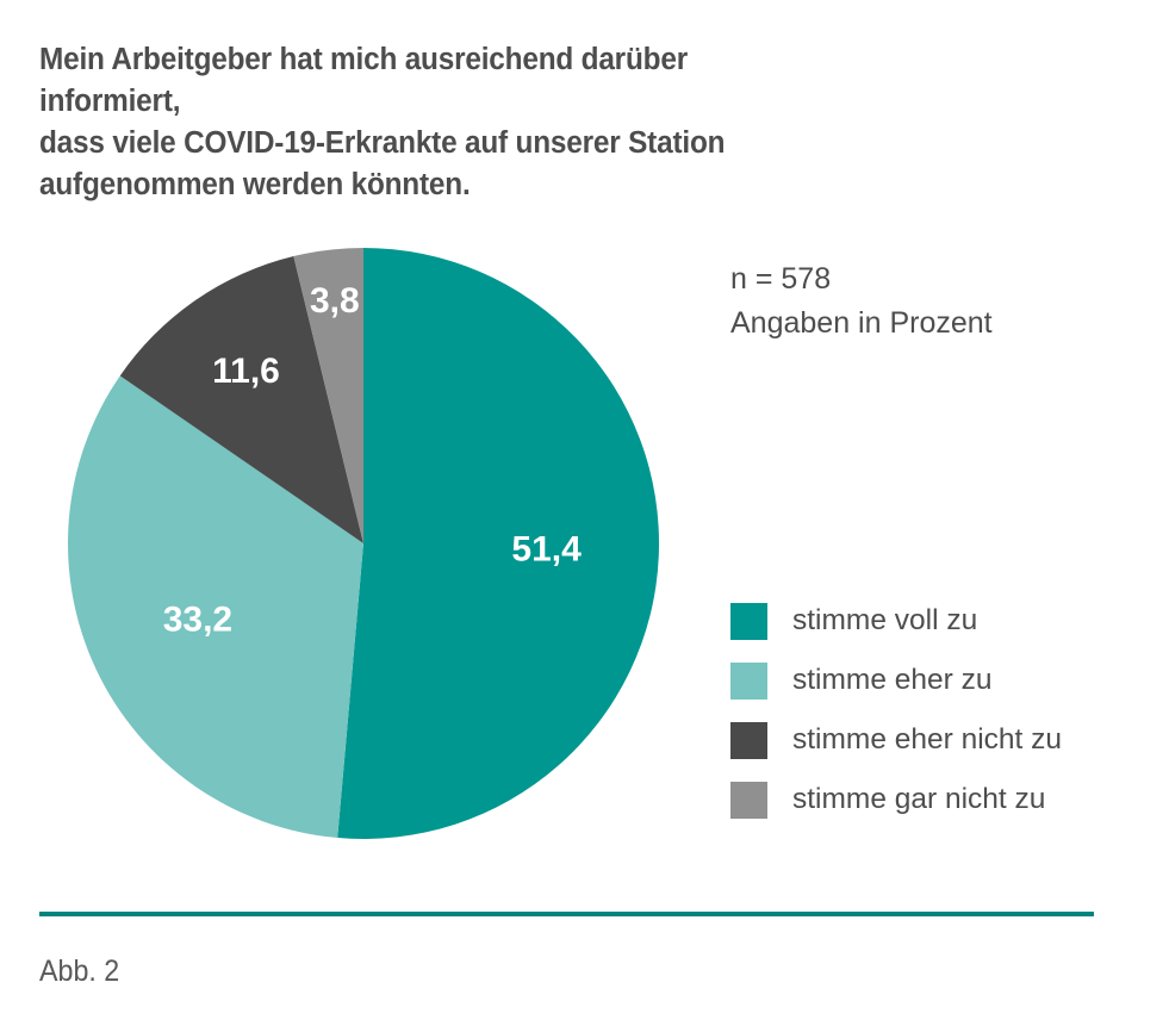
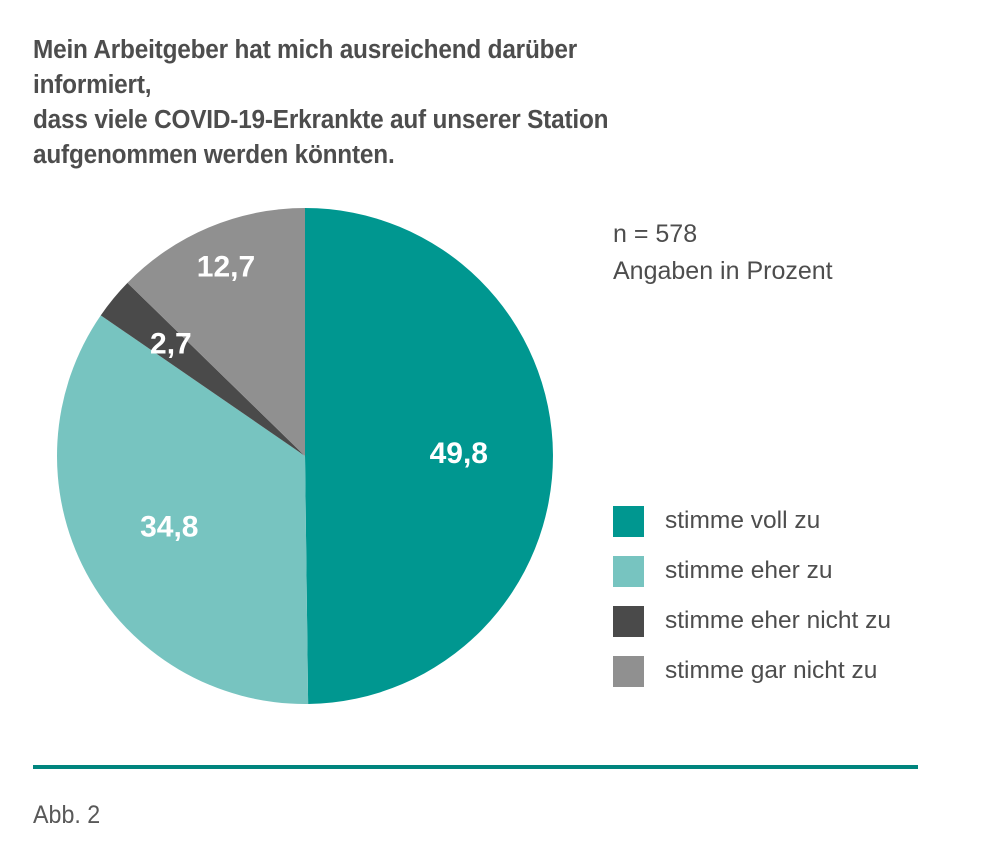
stimme voll zu: 51,4 -> 49,8
stimme eher zu: 33,2 -> 34,8
stimme eher nicht zu: 11,6 -> 2,7
stimme gar nicht zu: 3,8 -> 12,7
